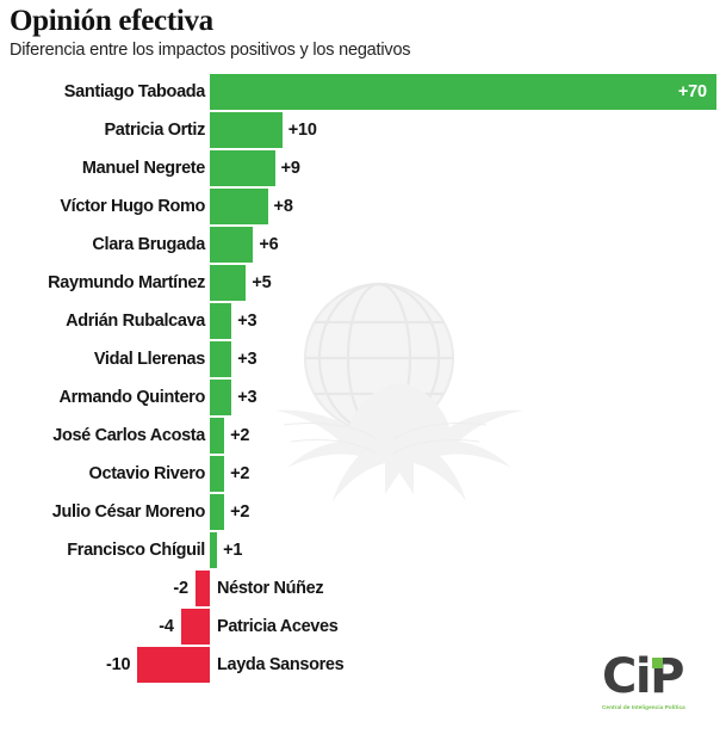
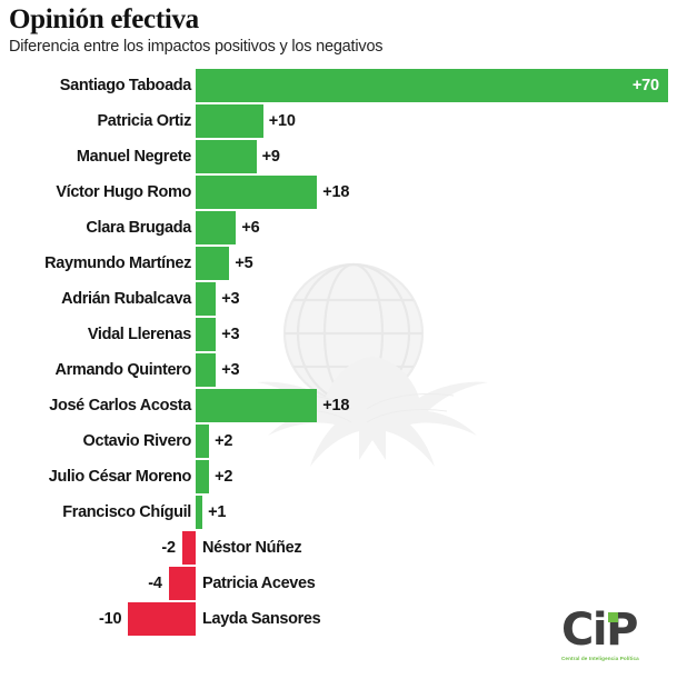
Víctor Hugo Romo: +8 -> +18
José Carlos Acosta: +2 -> +18
